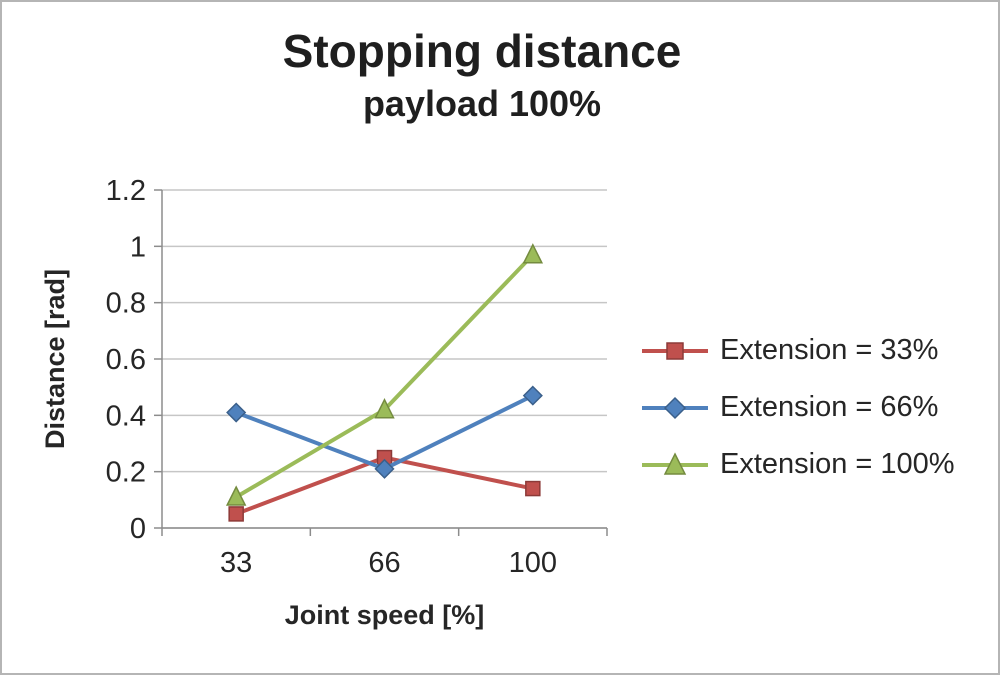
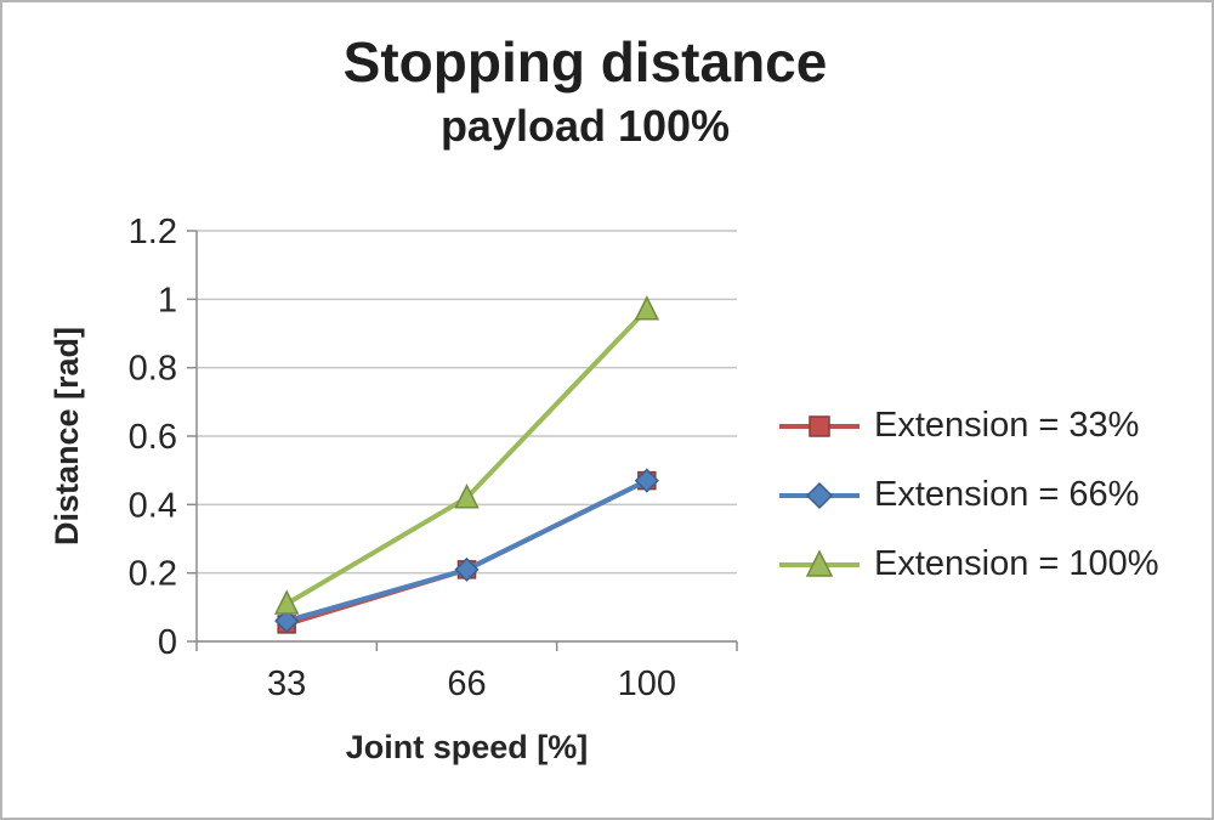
Extension = 66%/33: 0.41 -> 0.06
Extension = 33%/66: 0.25 -> 0.21
Extension = 33%/100: 0.14 -> 0.47
